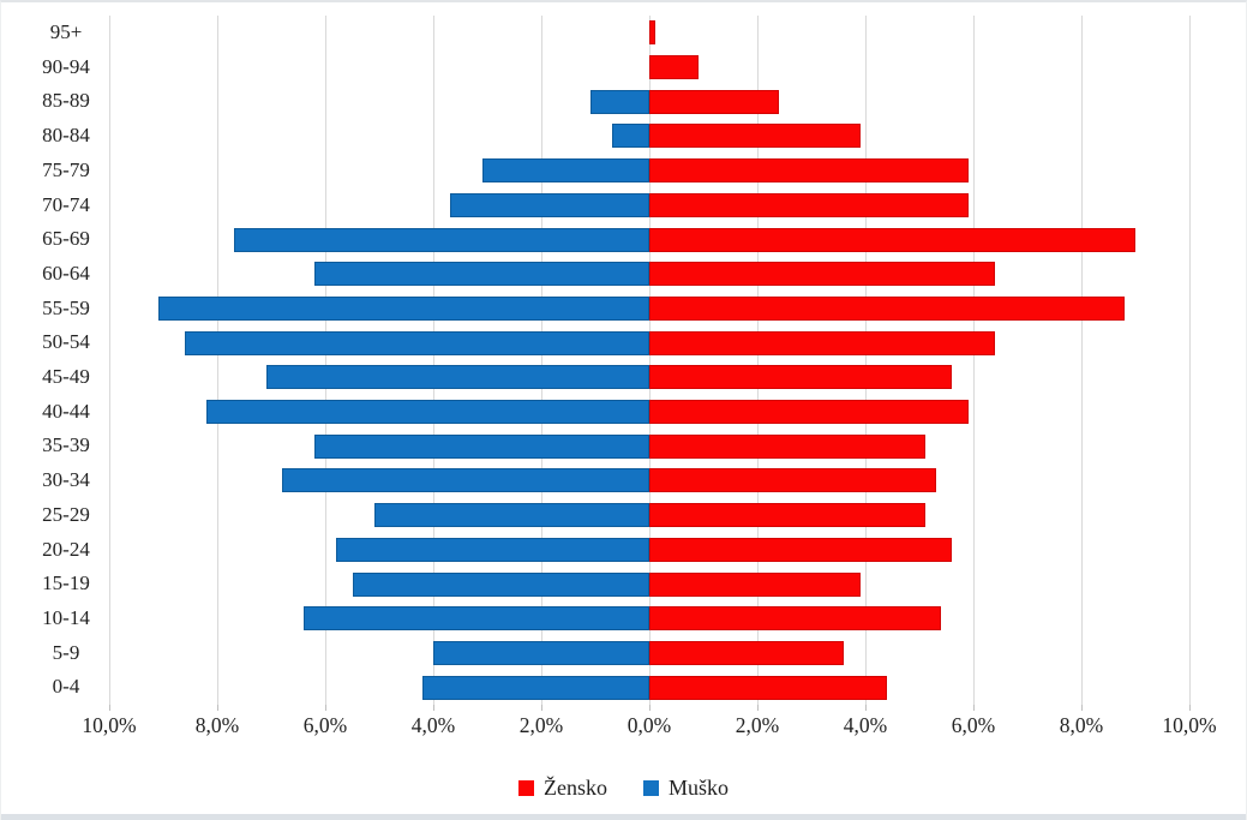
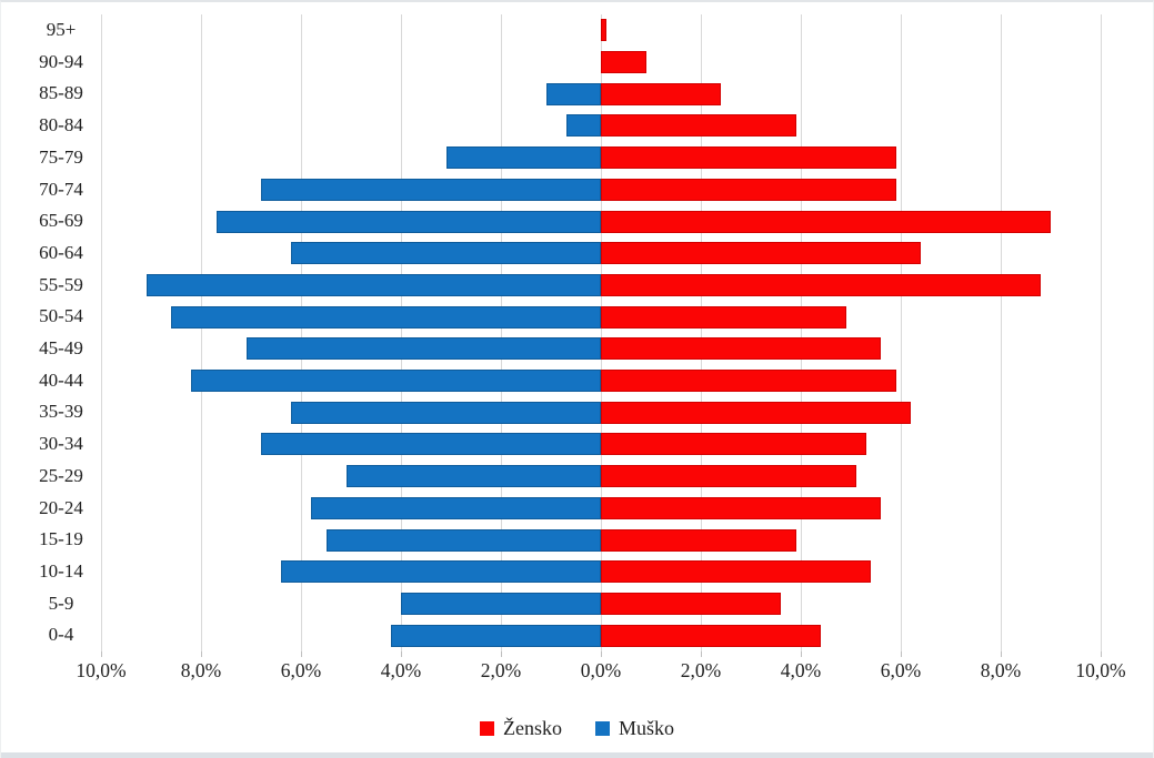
Muško/70-74: 3,7% -> 6,8%
Žensko/50-54: 6,4% -> 4,9%
Žensko/35-39: 5,1% -> 6,2%
